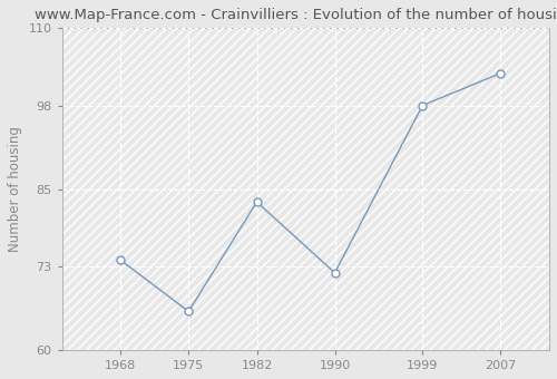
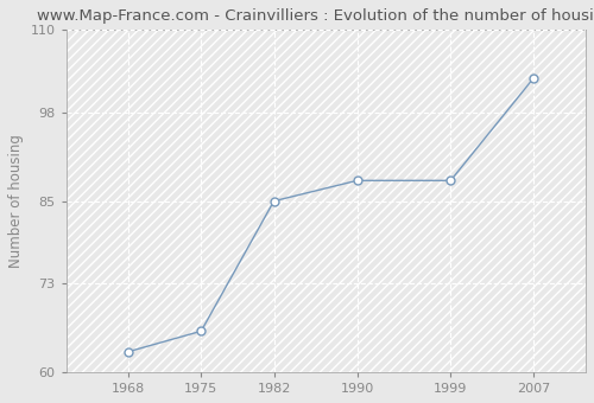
1968: 74 -> 63
1982: 83 -> 85
1990: 72 -> 88
1999: 98 -> 88
